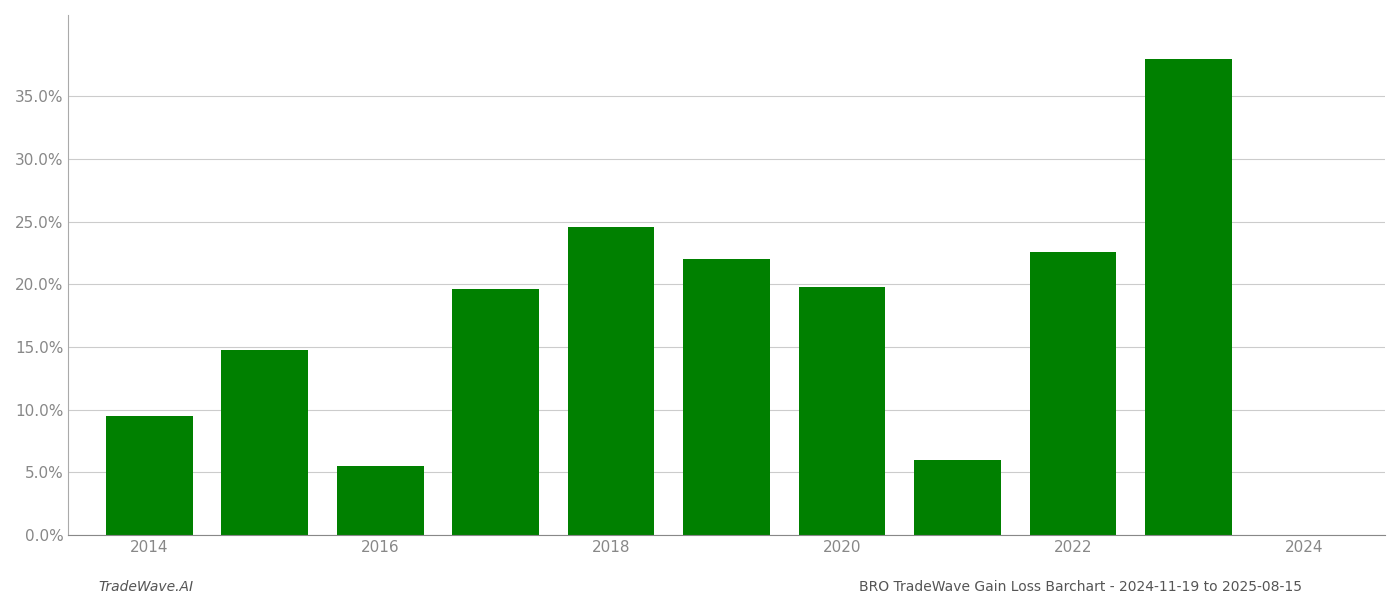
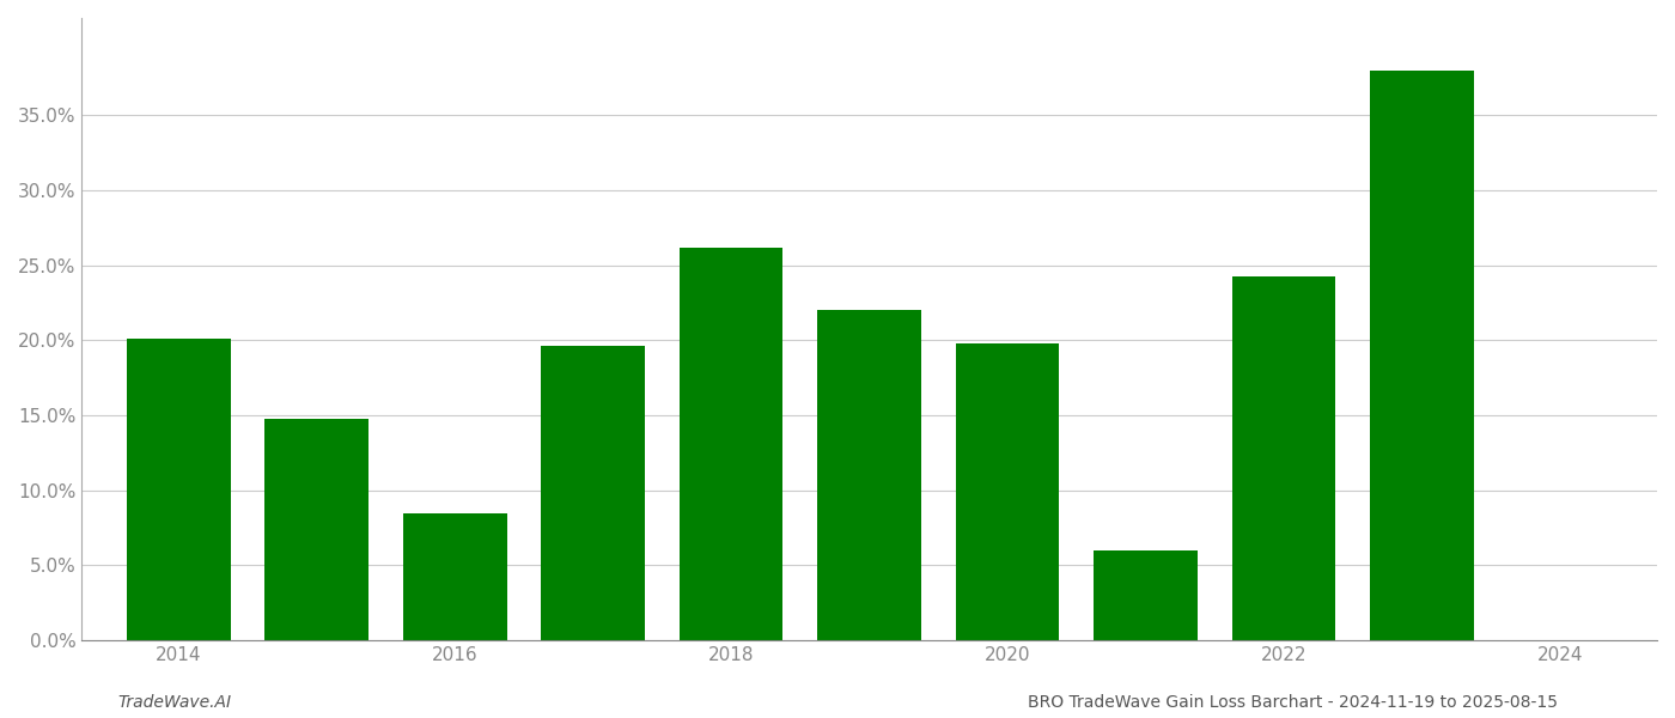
2014: 9.5% -> 20.1%
2016: 5.5% -> 8.5%
2018: 24.6% -> 26.2%
2022: 22.6% -> 24.3%
